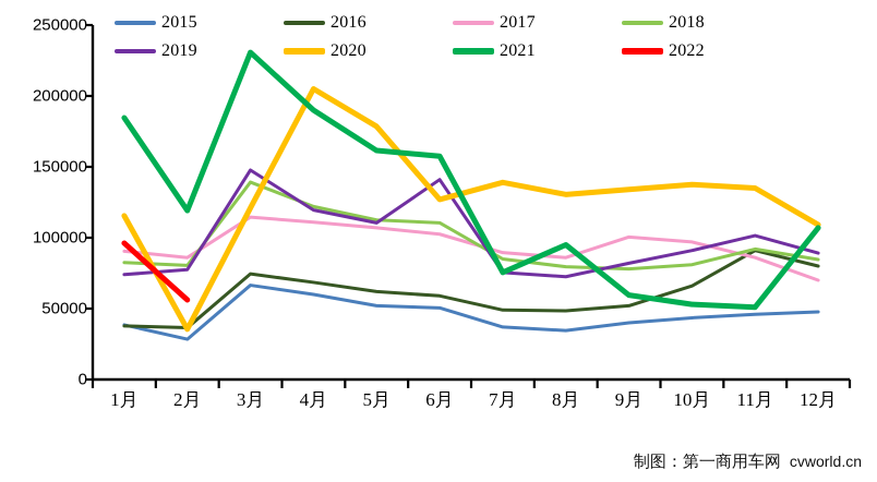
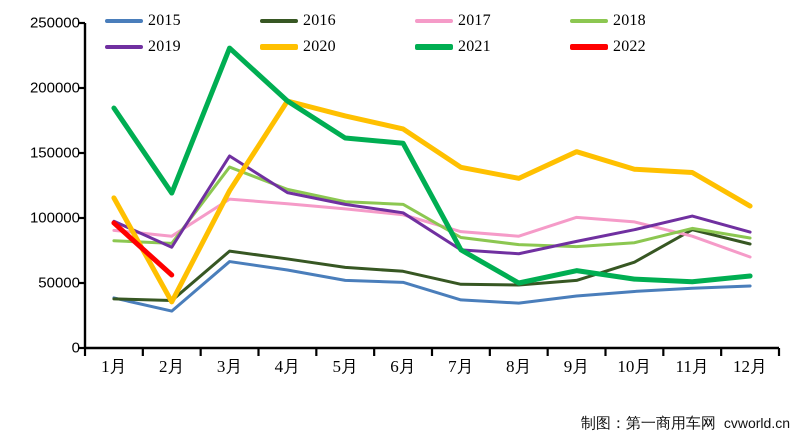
2019/1月: 74000 -> 98000
2020/4月: 205000 -> 190000
2019/6月: 141000 -> 104000
2020/6月: 127000 -> 168000
2021/8月: 95000 -> 50000
2020/9月: 134000 -> 151000
2021/12月: 107000 -> 55000
